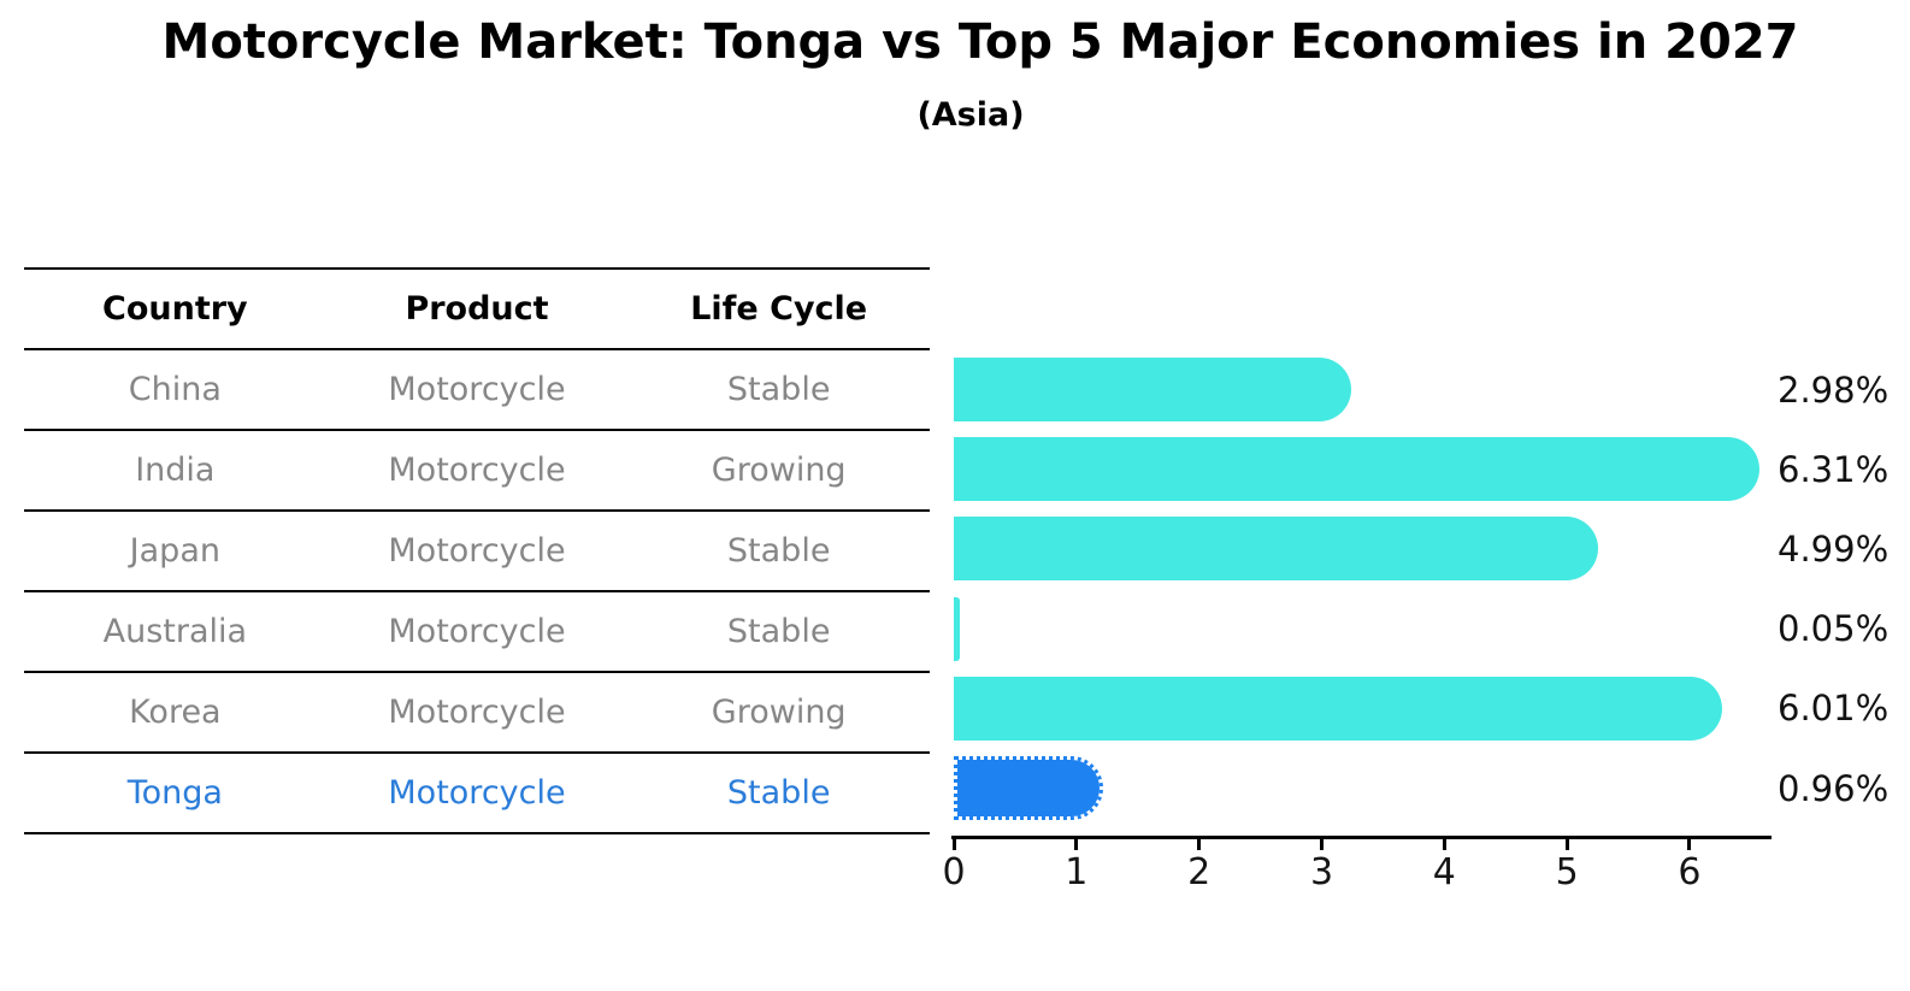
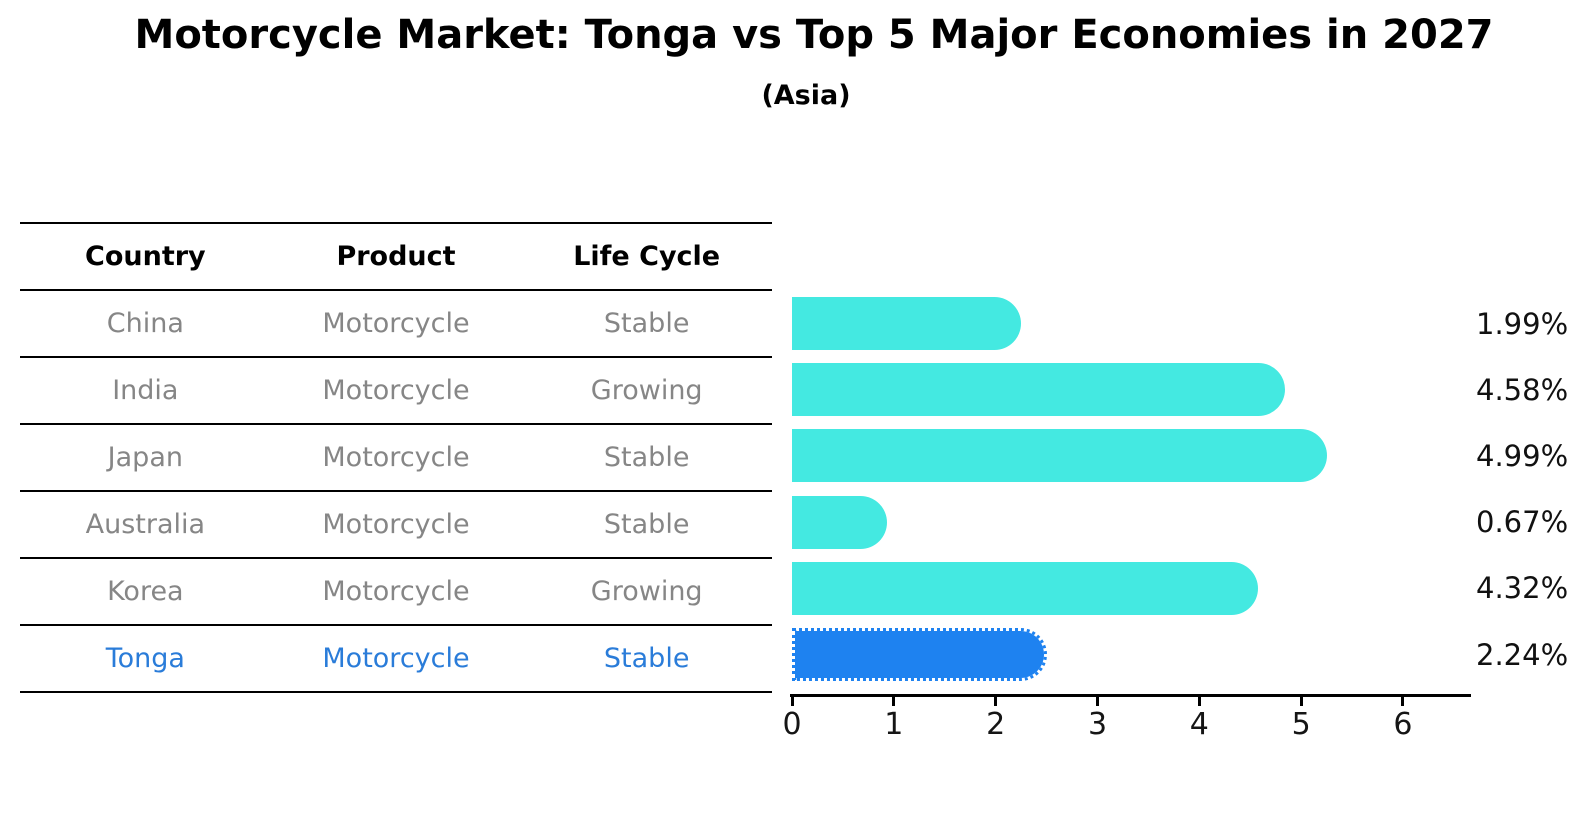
China: 2.98% -> 1.99%
India: 6.31% -> 4.58%
Australia: 0.05% -> 0.67%
Korea: 6.01% -> 4.32%
Tonga: 0.96% -> 2.24%
